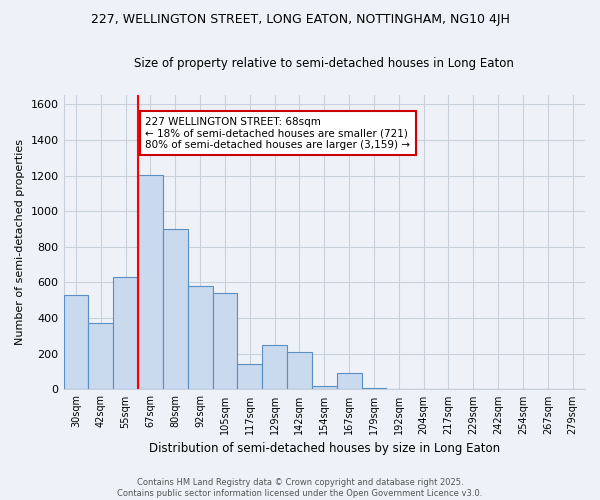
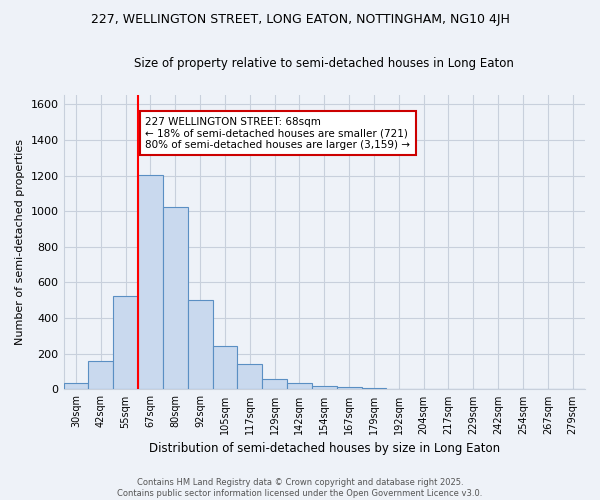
30sqm: 530 -> 40
42sqm: 370 -> 160
55sqm: 630 -> 520
80sqm: 900 -> 1020
92sqm: 580 -> 500
105sqm: 540 -> 240
129sqm: 250 -> 60
142sqm: 210 -> 40
167sqm: 90 -> 10
